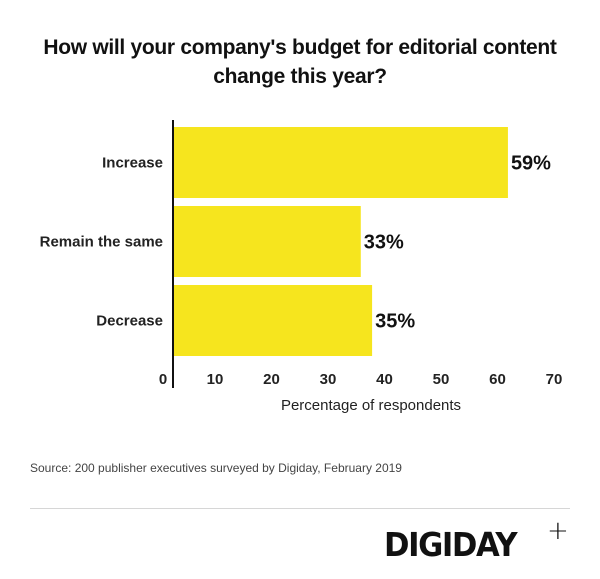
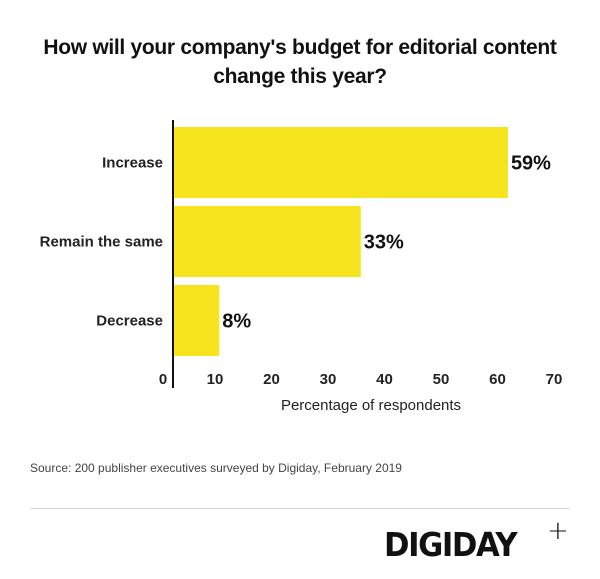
Decrease: 35% -> 8%
